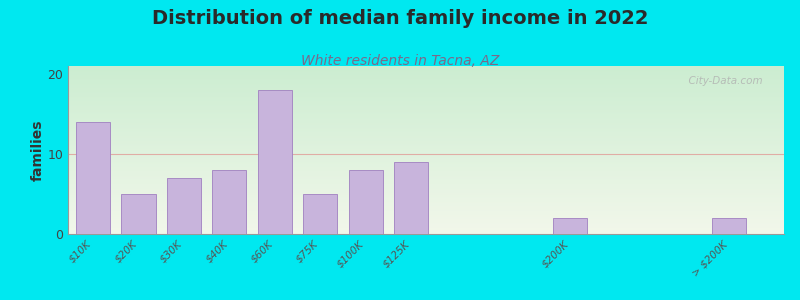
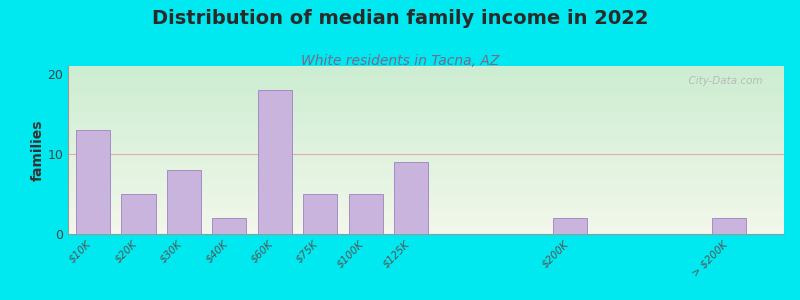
$10K: 14 -> 13
$30K: 7 -> 8
$40K: 8 -> 2
$100K: 8 -> 5
